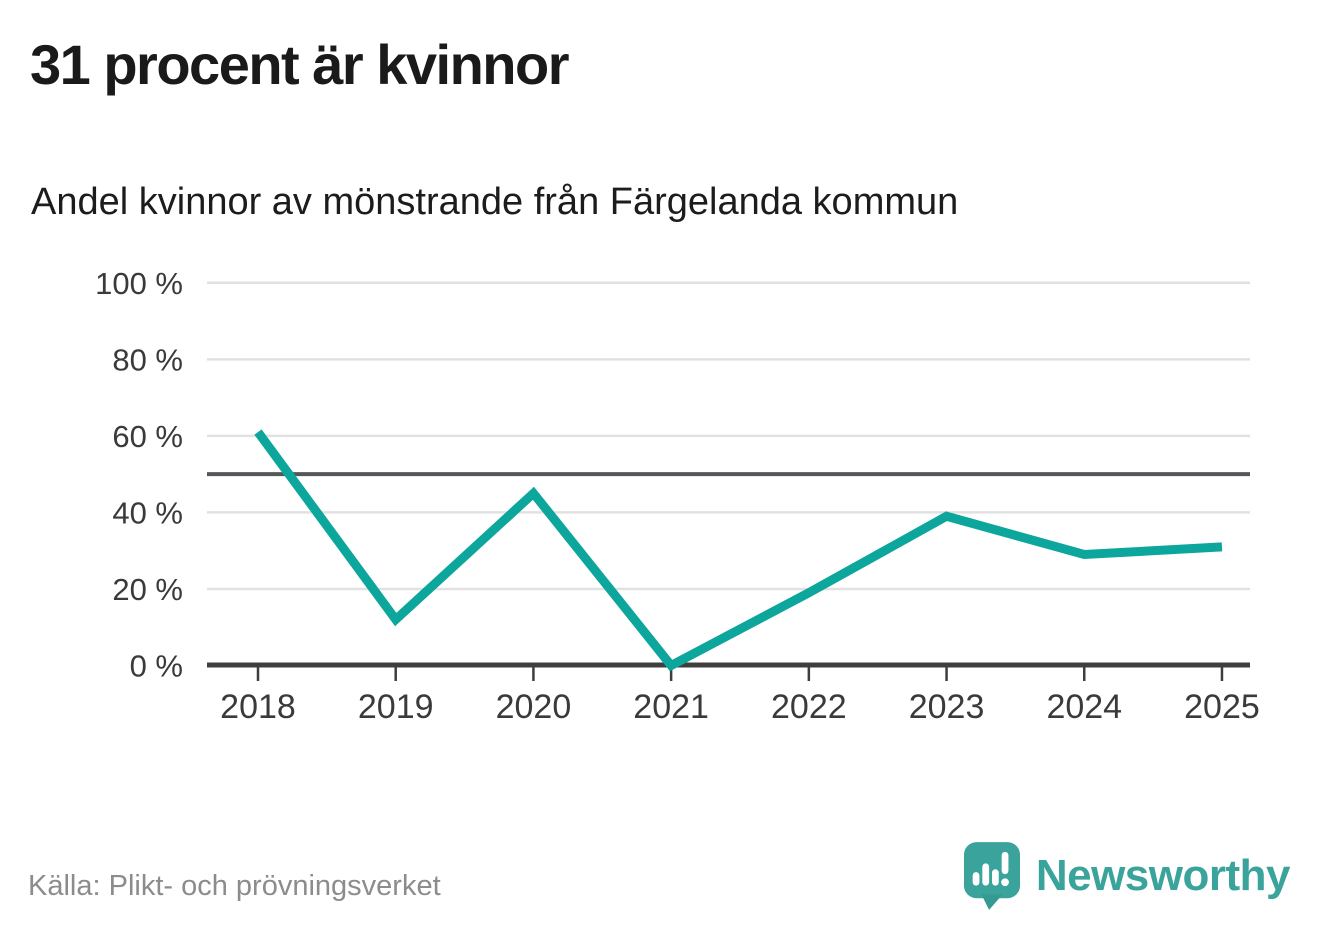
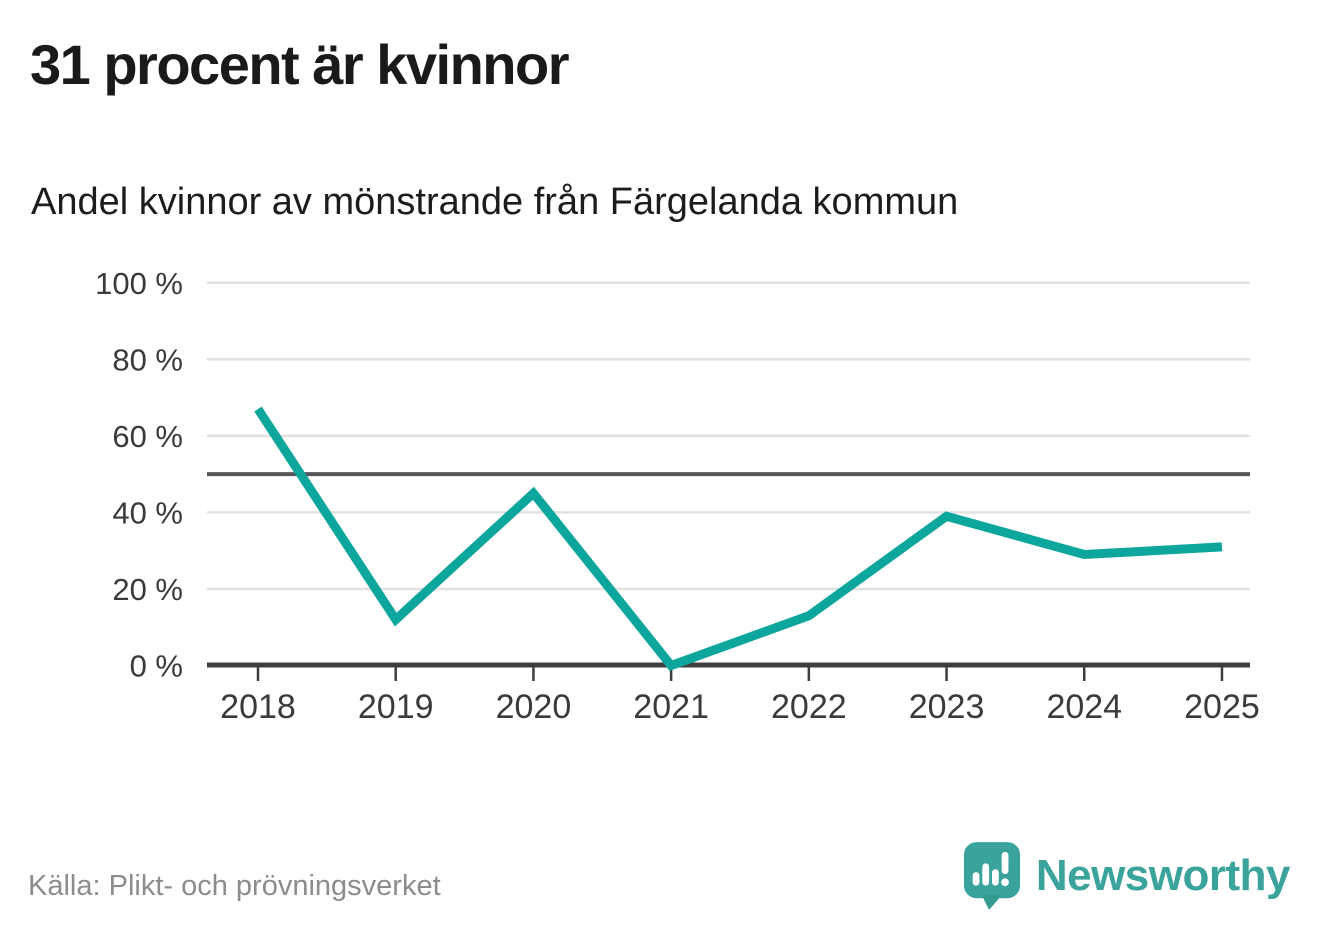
2018: 61% -> 67%
2022: 19% -> 13%
